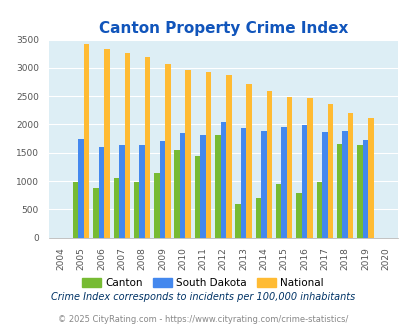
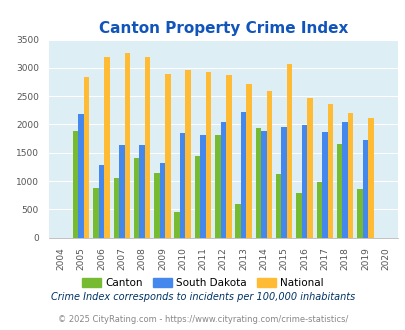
Canton/2005: 980 -> 1880
South Dakota/2005: 1750 -> 2180
National/2005: 3420 -> 2840
South Dakota/2006: 1610 -> 1280
National/2006: 3340 -> 3200
Canton/2008: 990 -> 1400
South Dakota/2009: 1700 -> 1320
National/2009: 3060 -> 2900
Canton/2010: 1550 -> 460
South Dakota/2013: 1940 -> 2220
Canton/2014: 700 -> 1940
Canton/2015: 940 -> 1120
National/2015: 2490 -> 3060
South Dakota/2018: 1880 -> 2040
Canton/2019: 1640 -> 860
